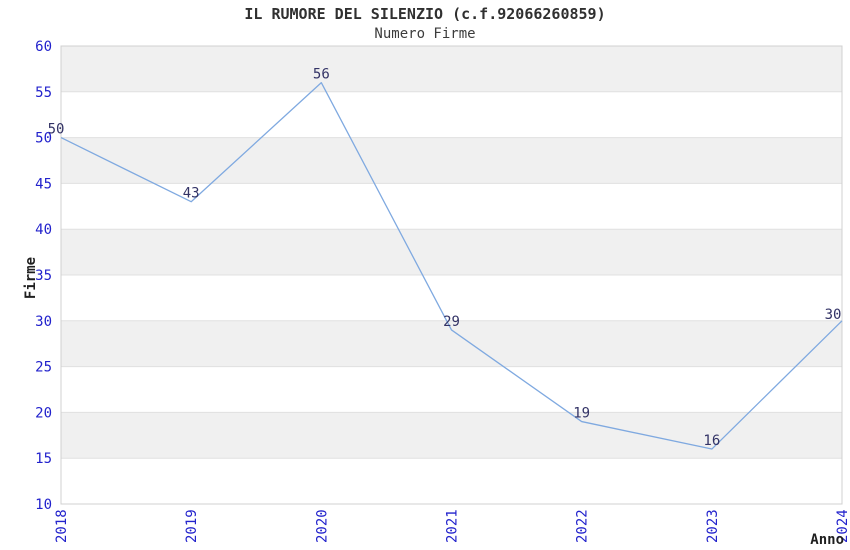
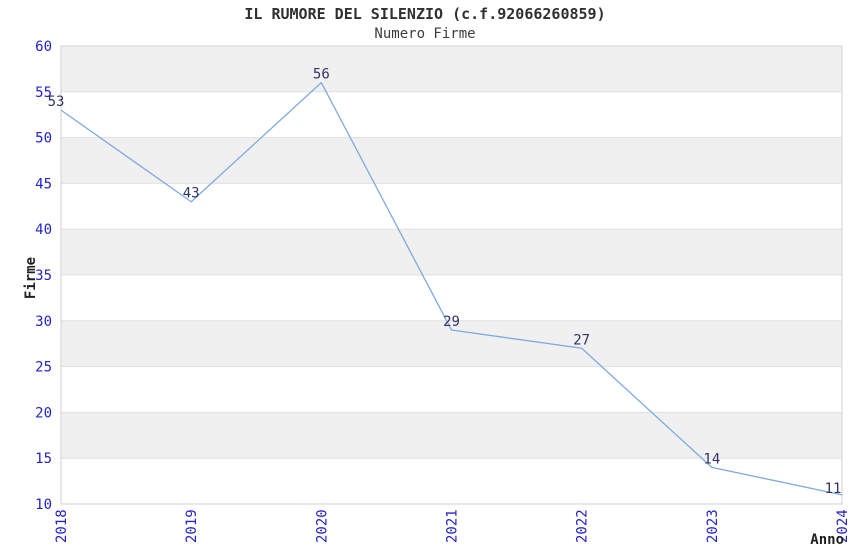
2018: 50 -> 53
2022: 19 -> 27
2023: 16 -> 14
2024: 30 -> 11
